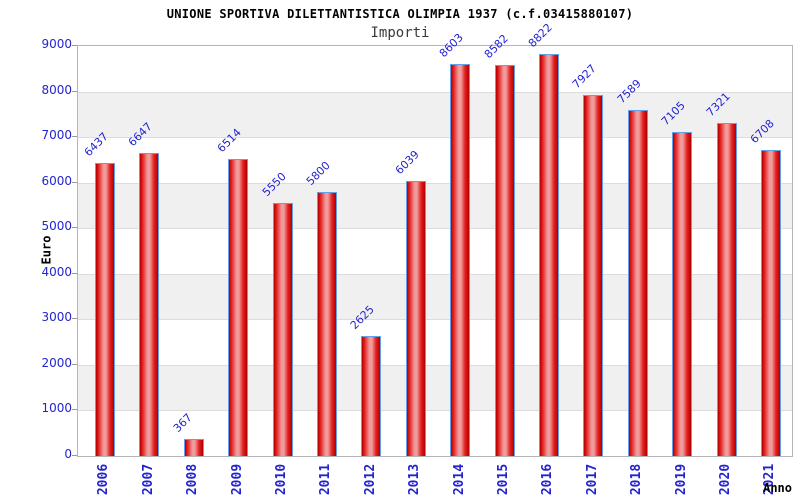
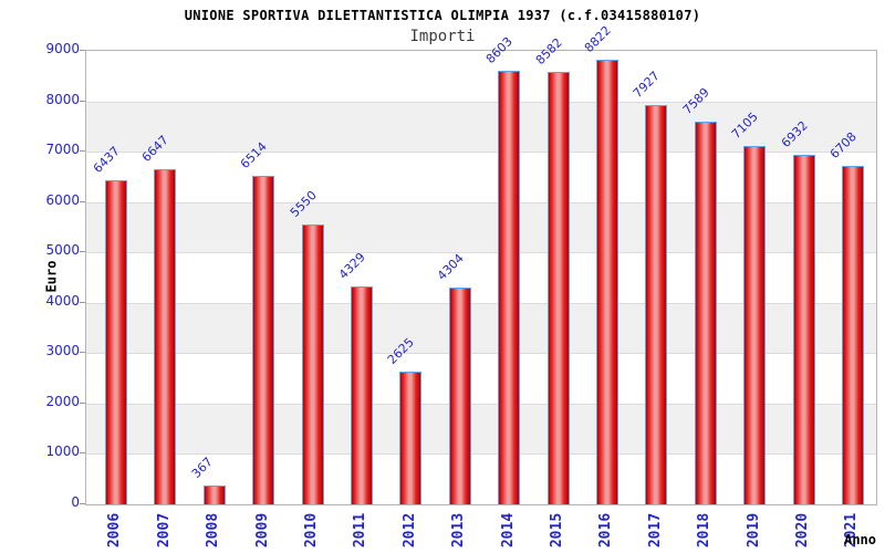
2011: 5800 -> 4329
2013: 6039 -> 4304
2020: 7321 -> 6932
